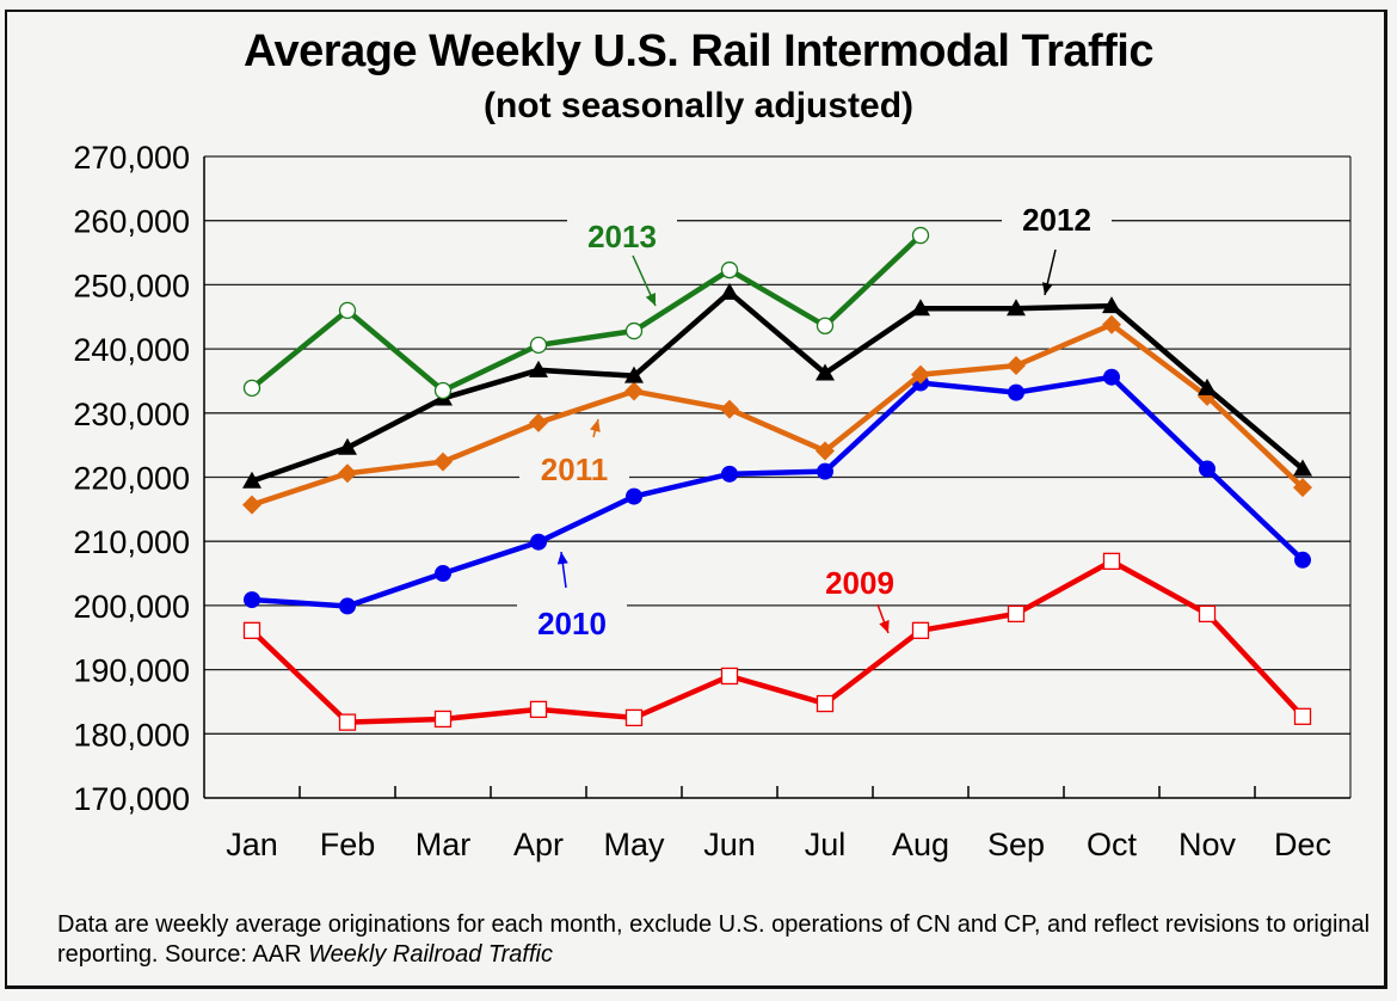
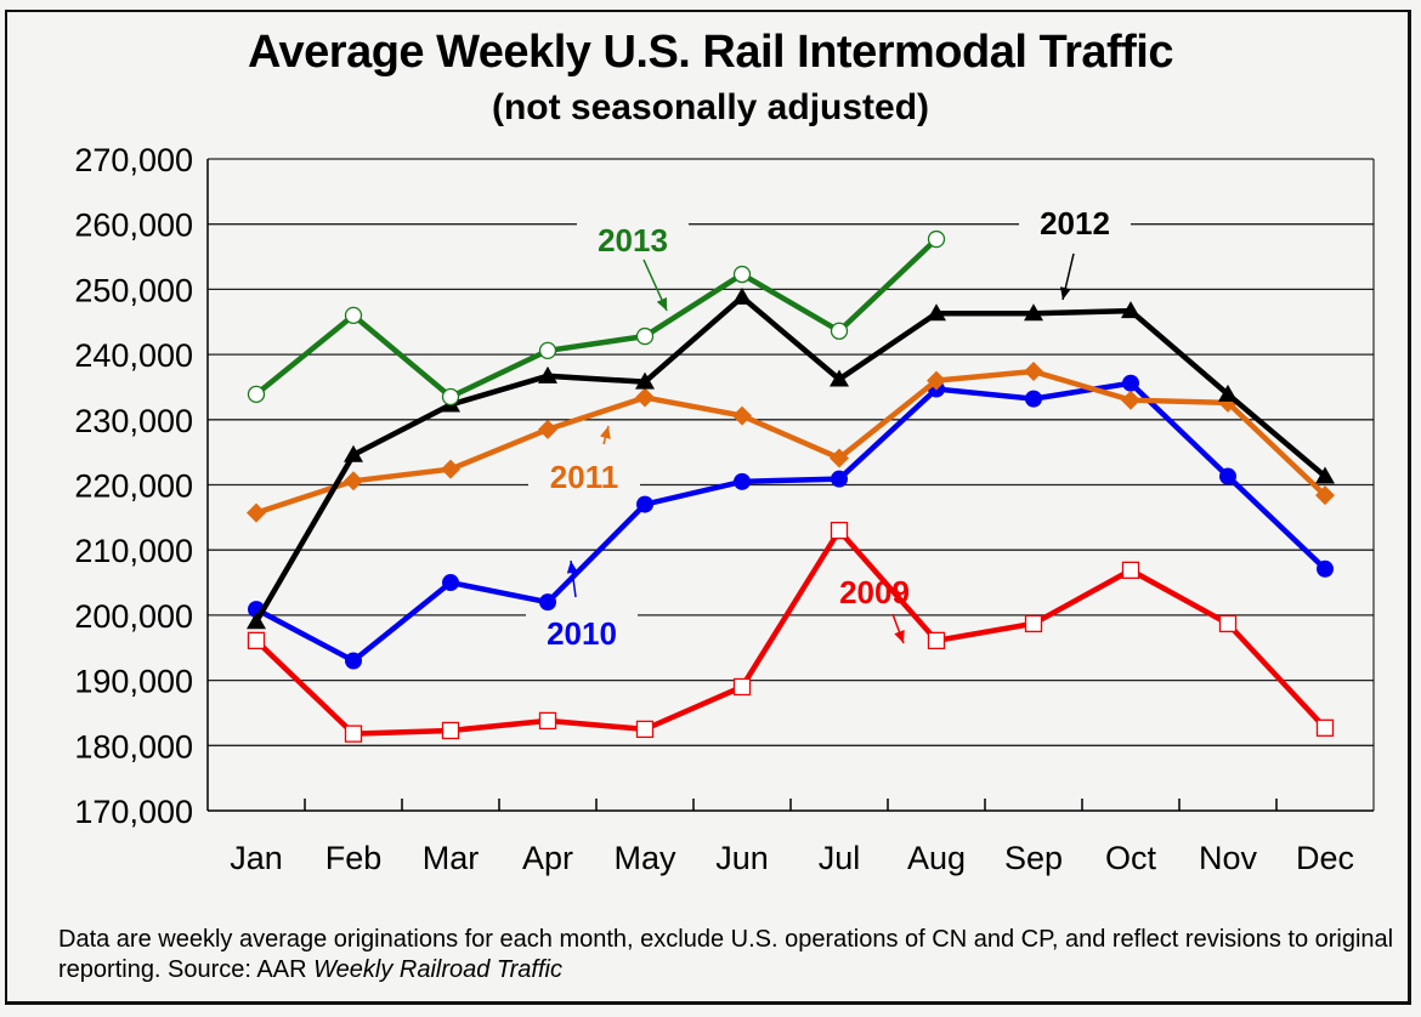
2012/Jan: 219000 -> 199000
2010/Feb: 200000 -> 193000
2010/Apr: 210000 -> 202000
2009/Jul: 185000 -> 213000
2011/Oct: 244000 -> 233000
